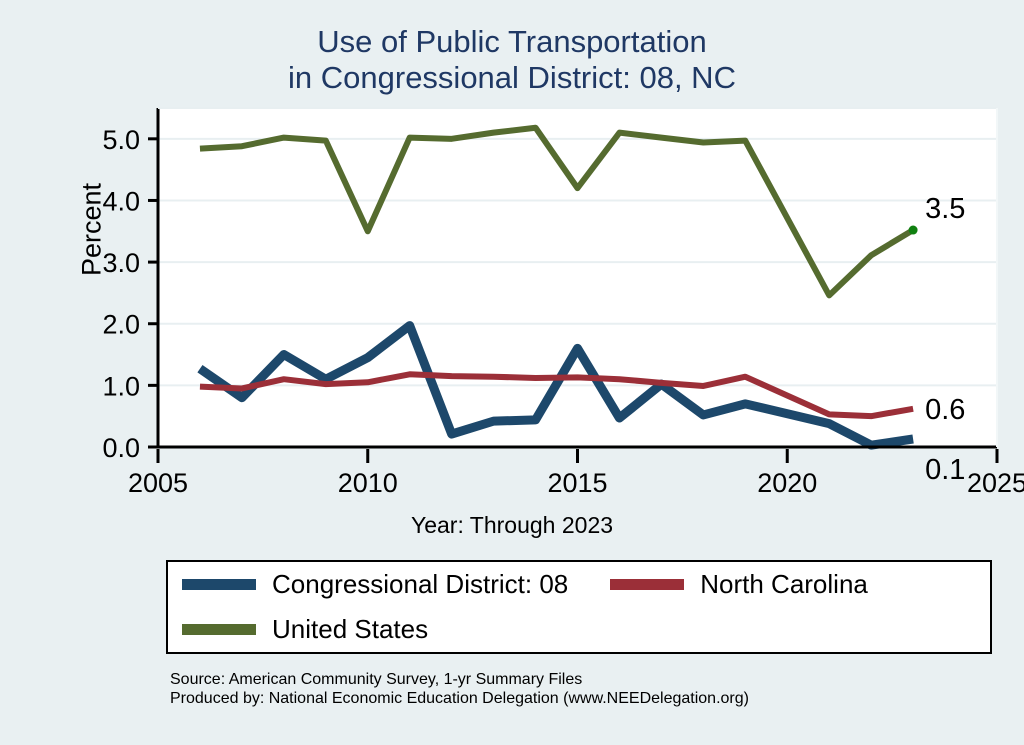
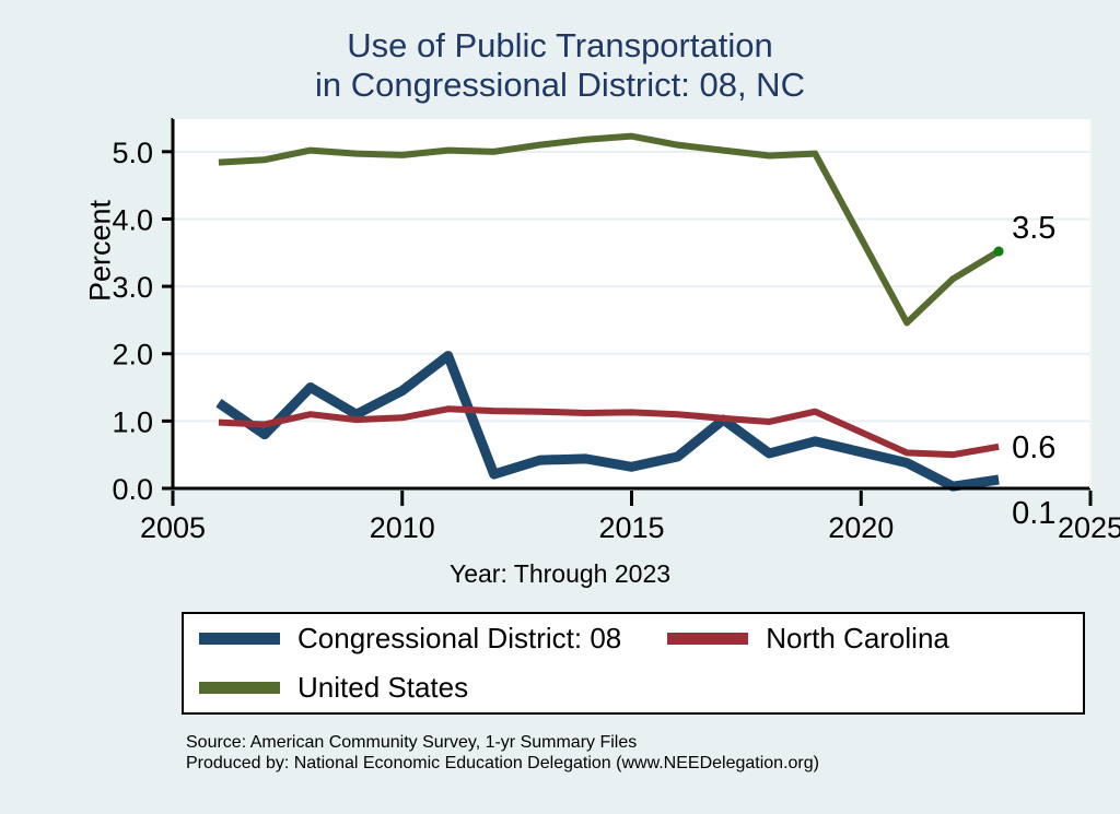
United States/2010: 3.5 -> 5.0
Congressional District: 08/2015: 1.6 -> 0.3
United States/2015: 4.2 -> 5.2
